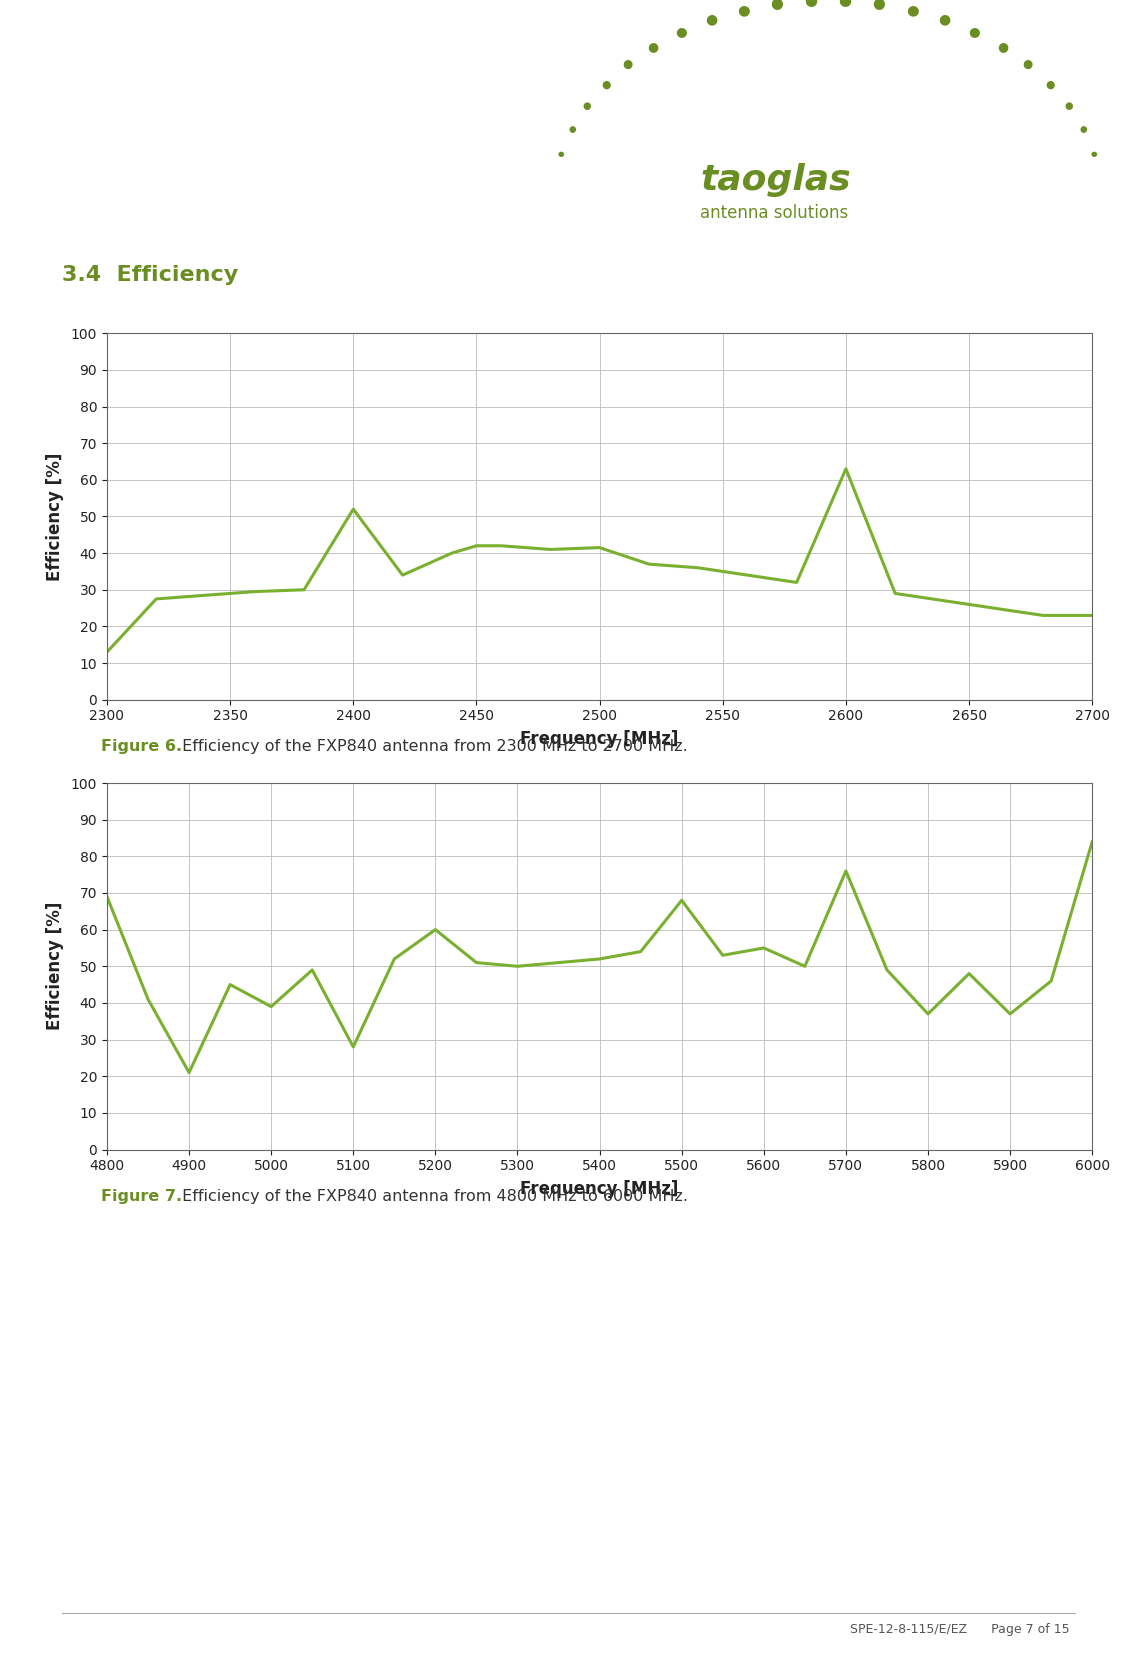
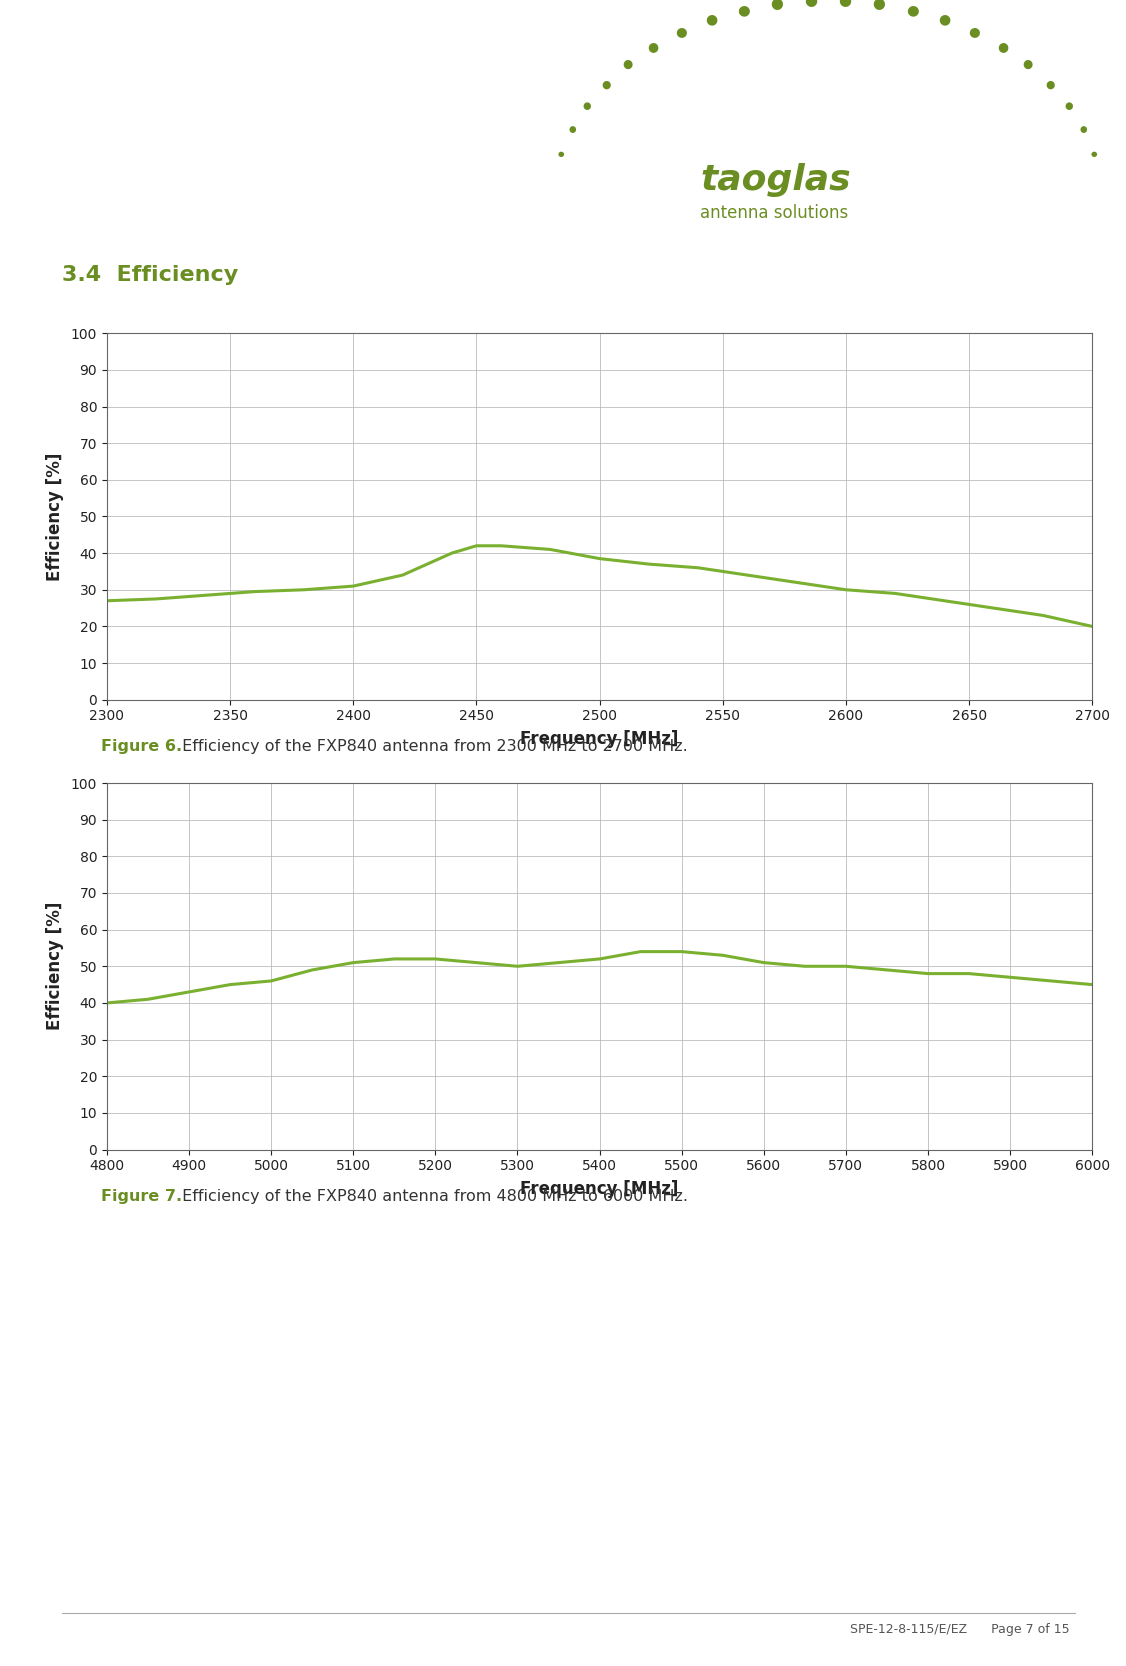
2300: 13.0 -> 27.0
2400: 52.0 -> 31.0
2500: 41.5 -> 38.5
2600: 63.0 -> 30.0
2700: 23.0 -> 20.0
4800: 69 -> 40
4900: 21 -> 43
5000: 39 -> 46
5100: 28 -> 51
5200: 60 -> 52
5500: 68 -> 54
5600: 55 -> 51
5700: 76 -> 50
5800: 37 -> 48
5900: 37 -> 47
6000: 84 -> 45
